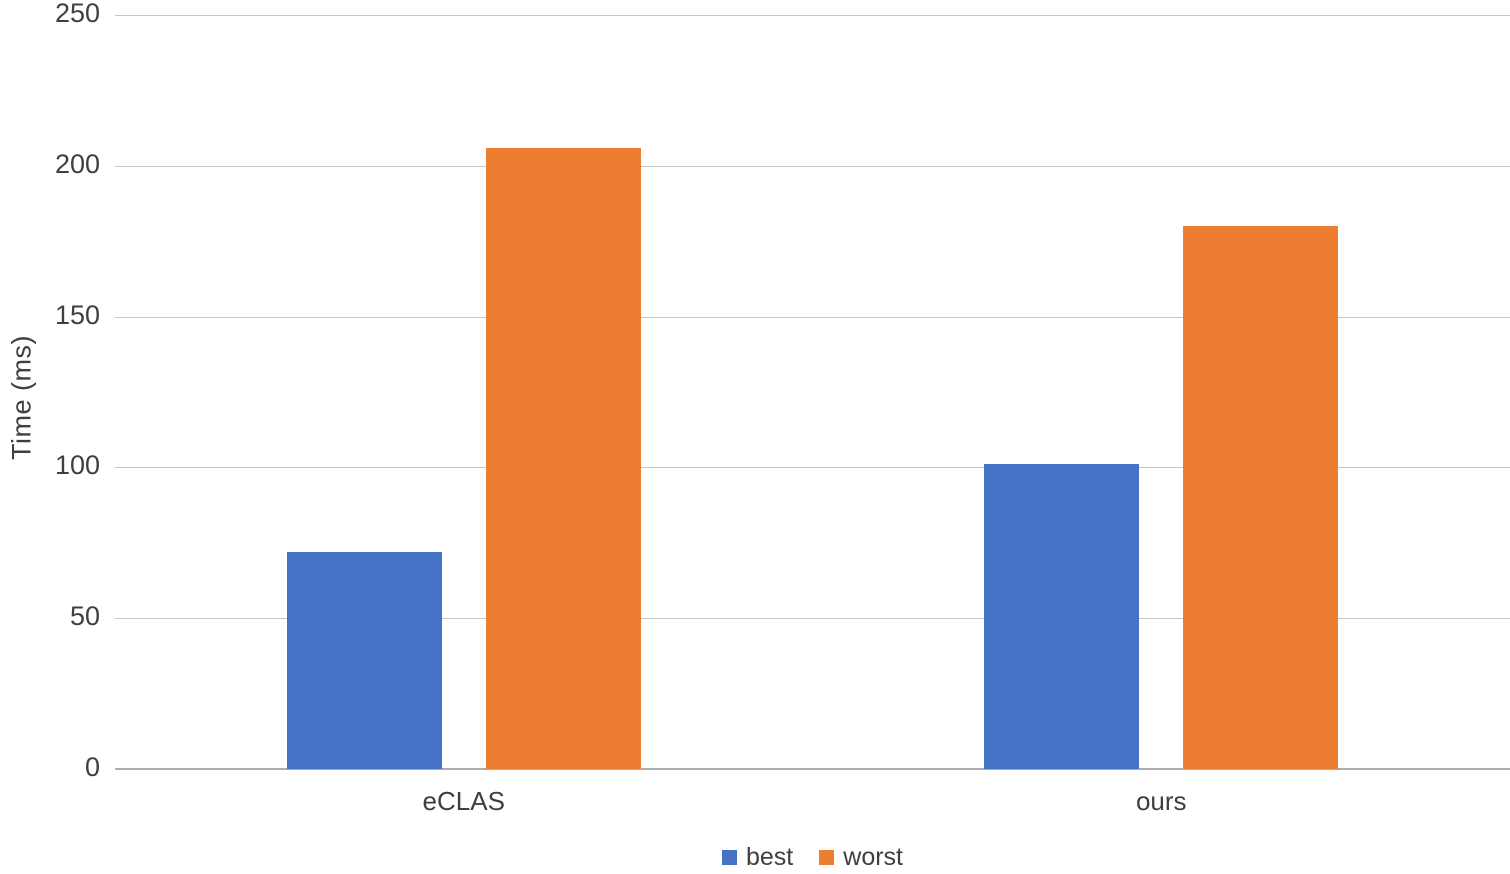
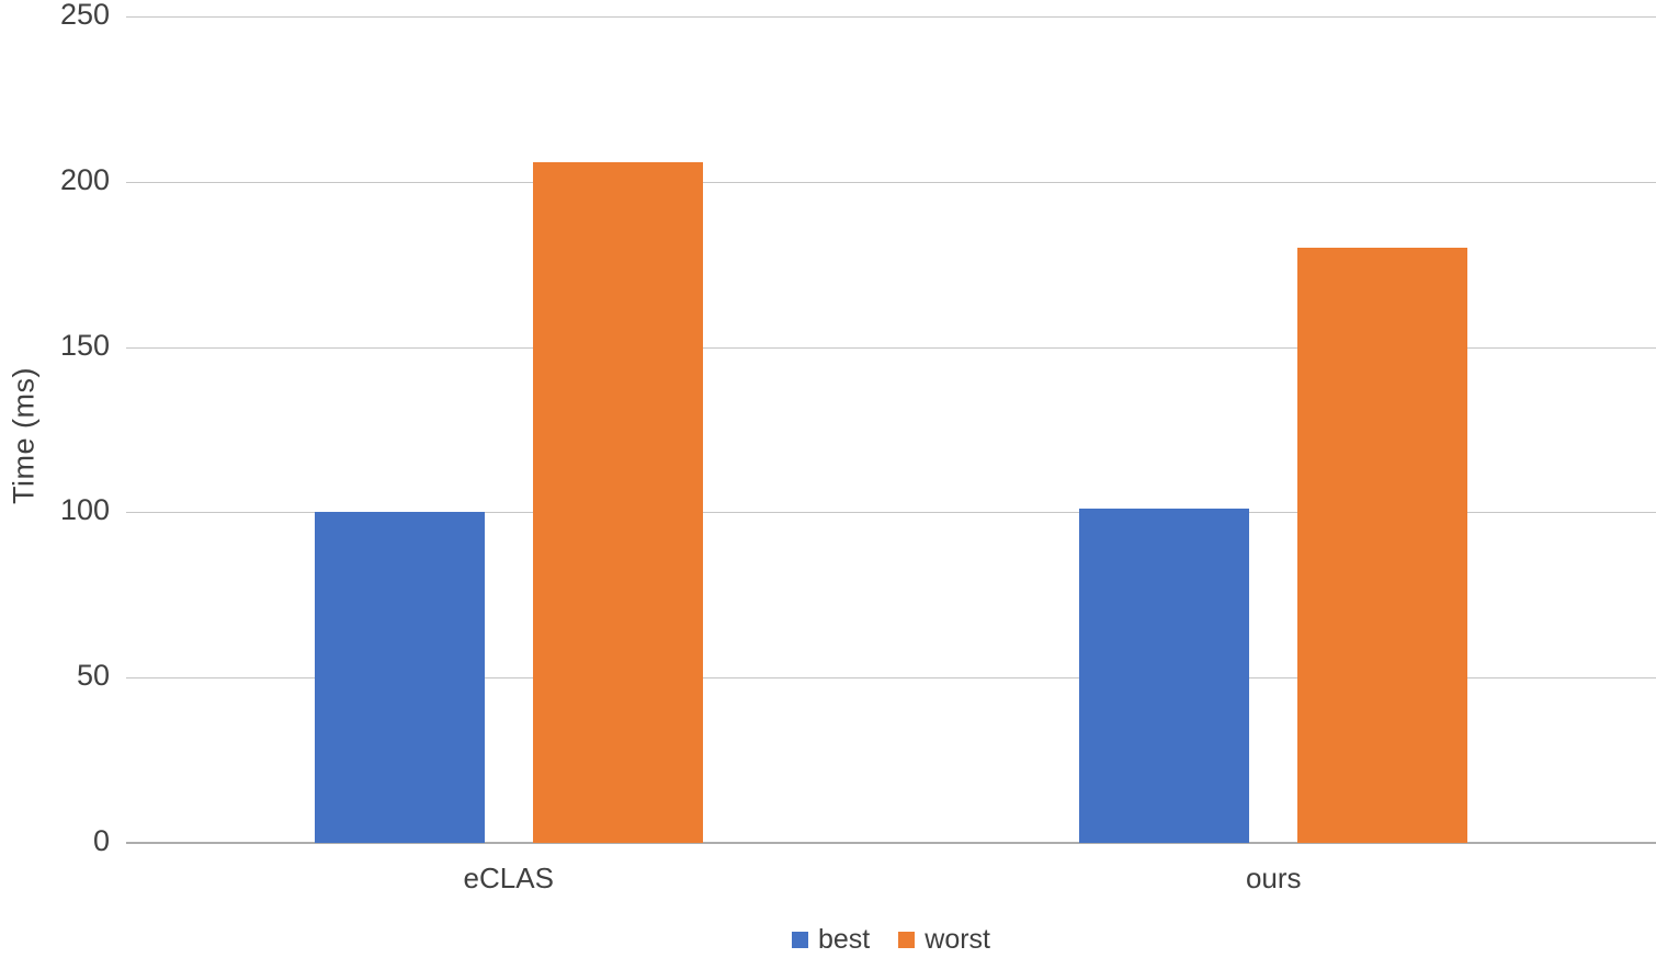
best/eCLAS: 72 -> 100
